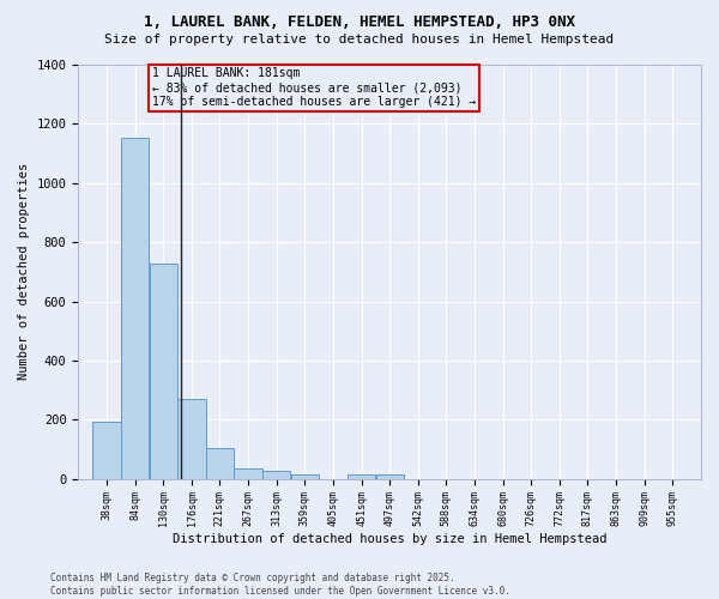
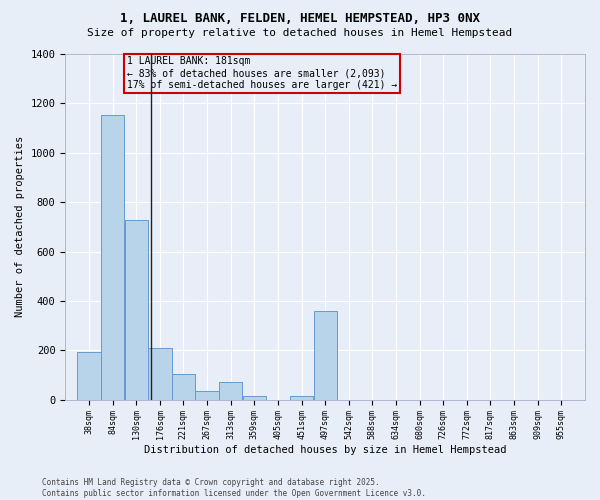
176sqm: 270 -> 210
313sqm: 28 -> 70
497sqm: 14 -> 360
